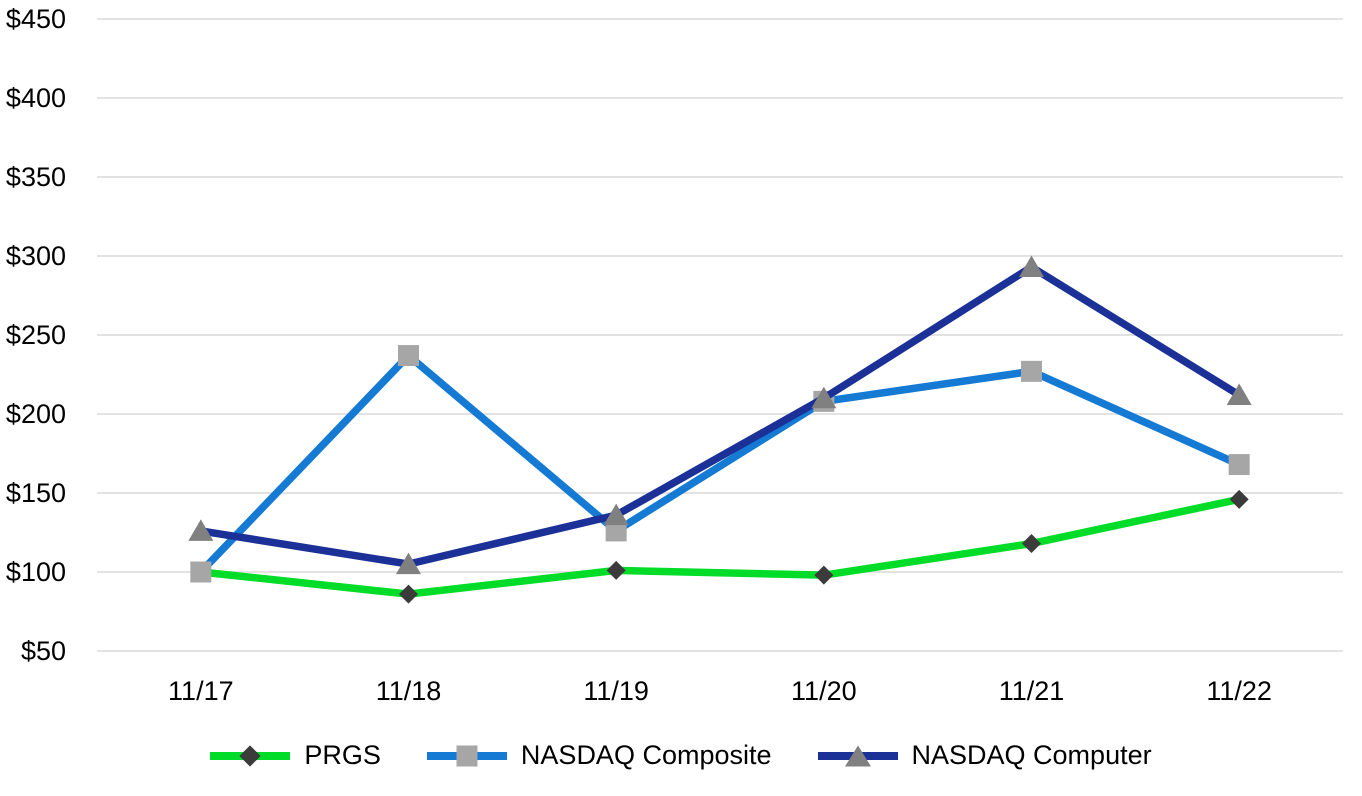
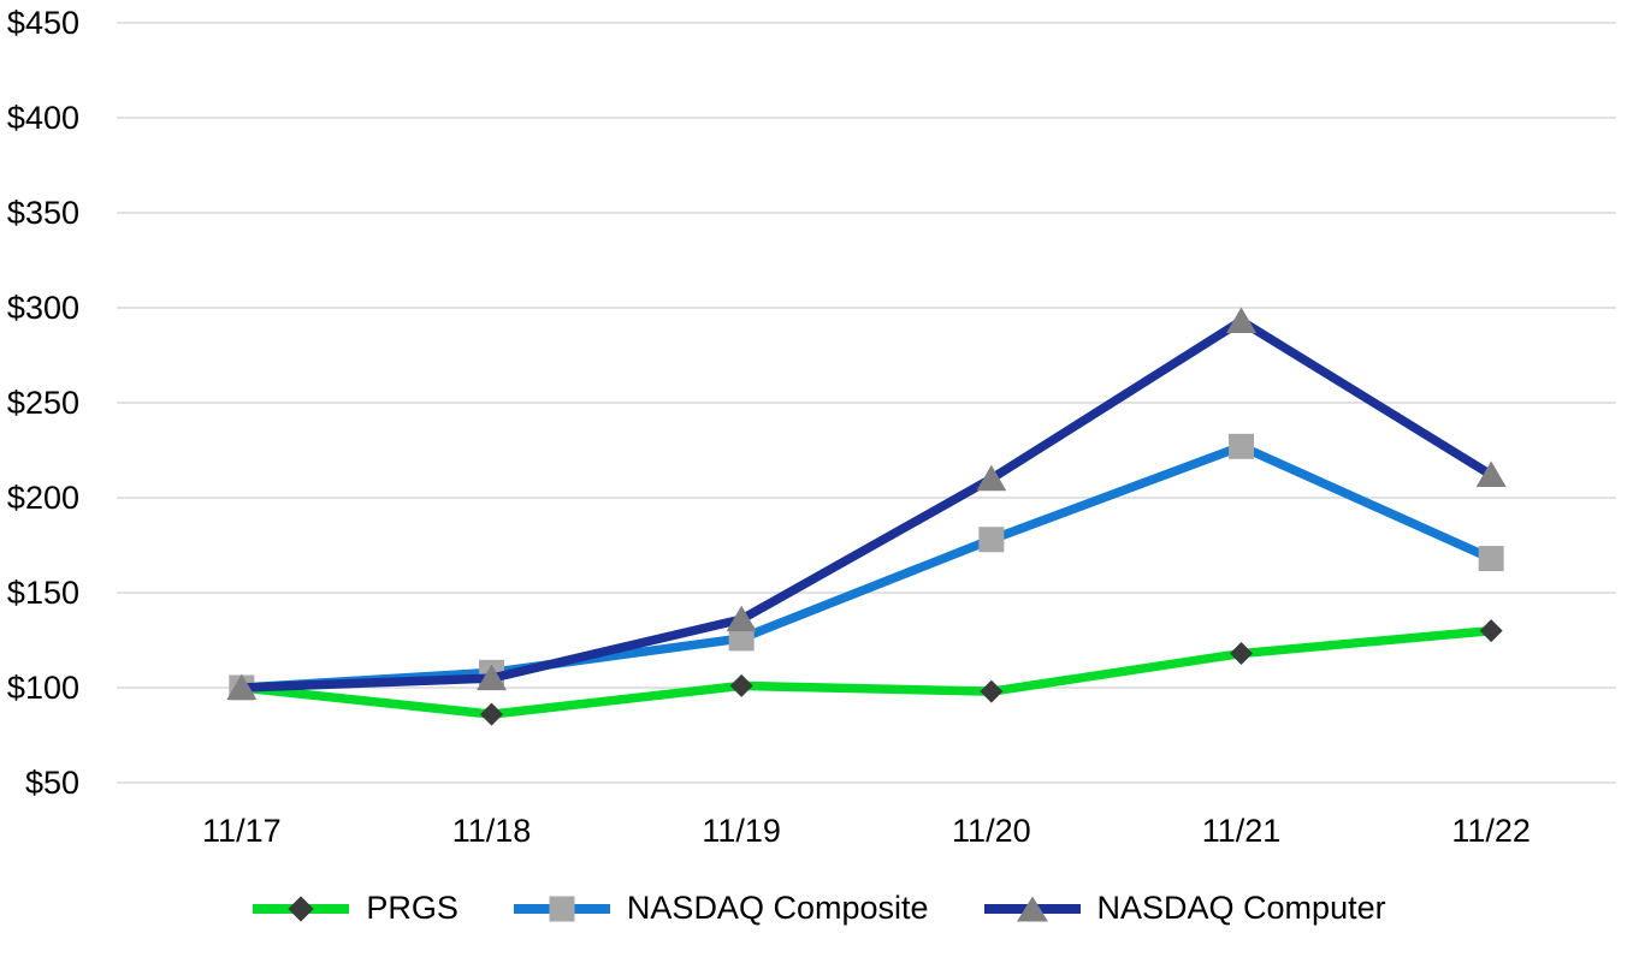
NASDAQ Computer/11/17: $126 -> $100
NASDAQ Composite/11/18: $237 -> $108
NASDAQ Composite/11/20: $208 -> $178
PRGS/11/22: $146 -> $130
